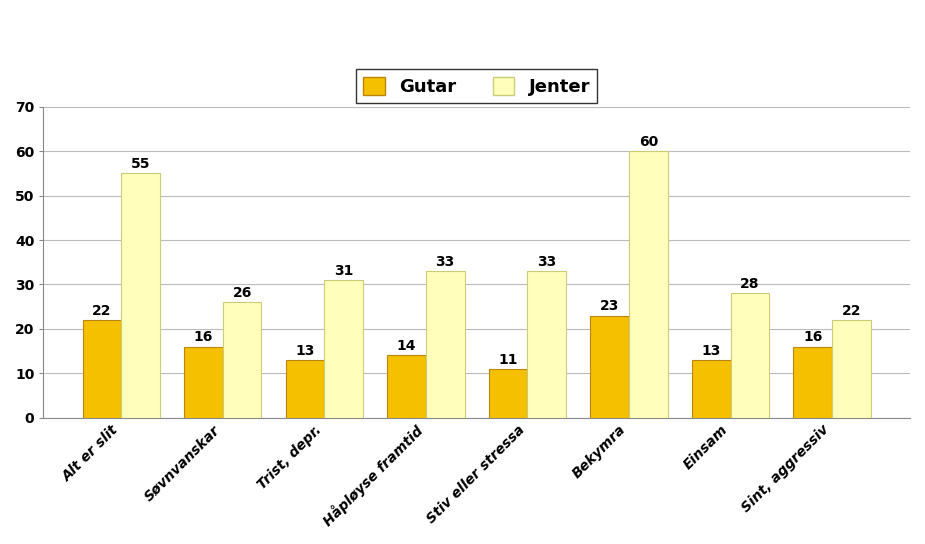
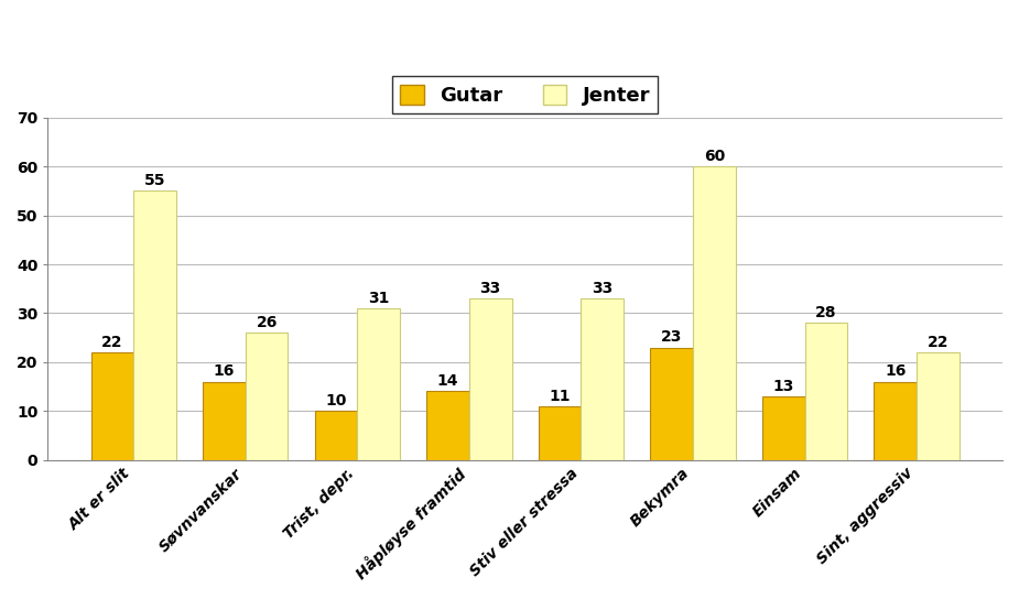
Gutar/Trist, depr.: 13 -> 10
